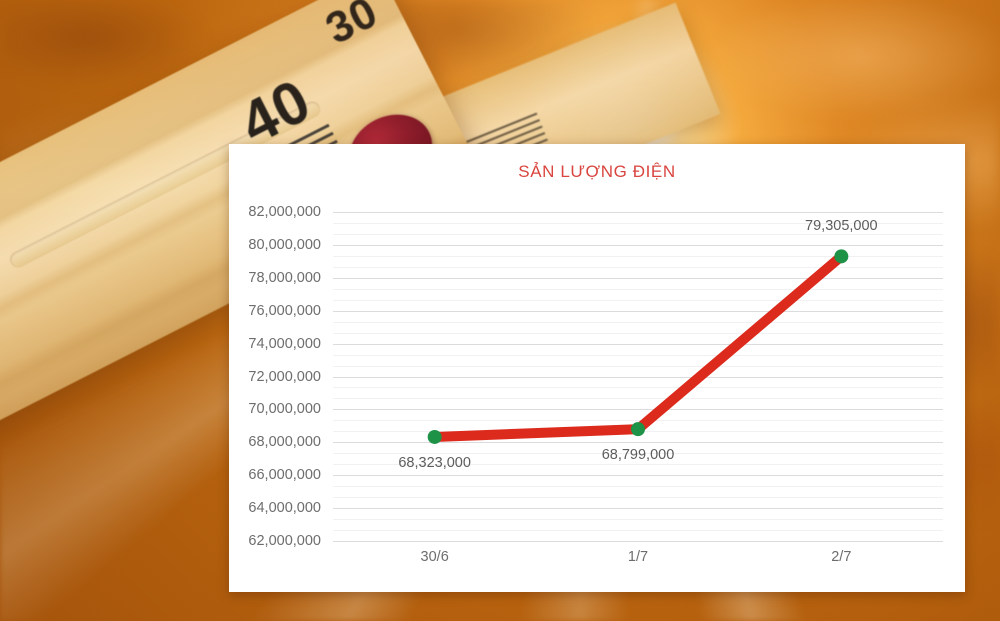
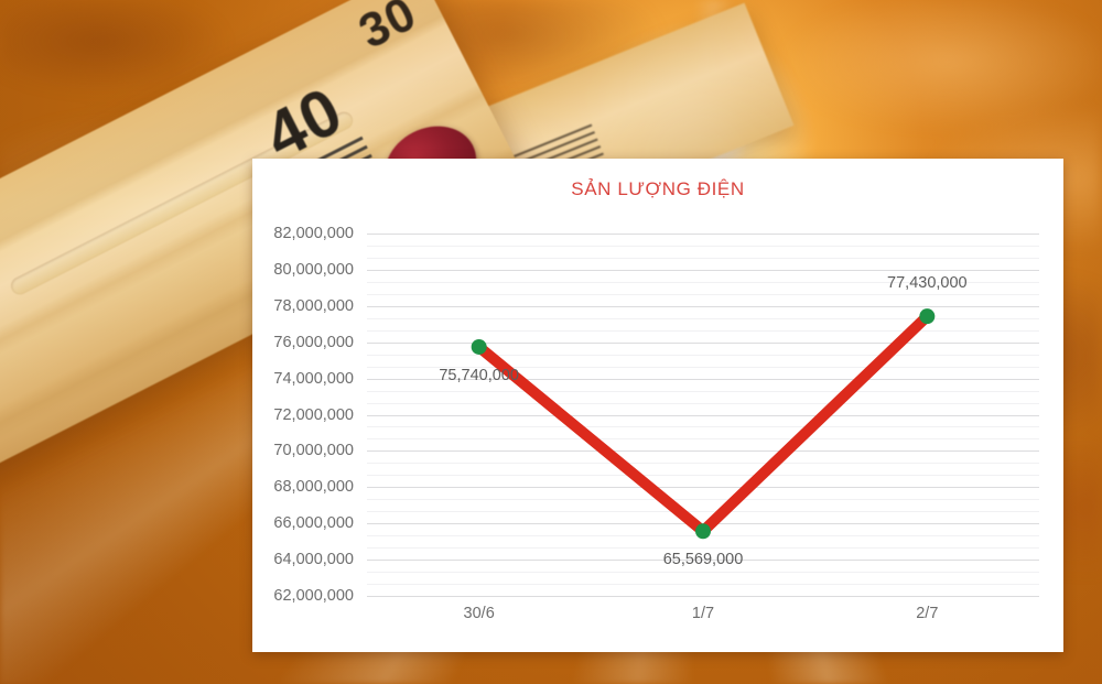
30/6: 68,323,000 -> 75,740,000
1/7: 68,799,000 -> 65,569,000
2/7: 79,305,000 -> 77,430,000
